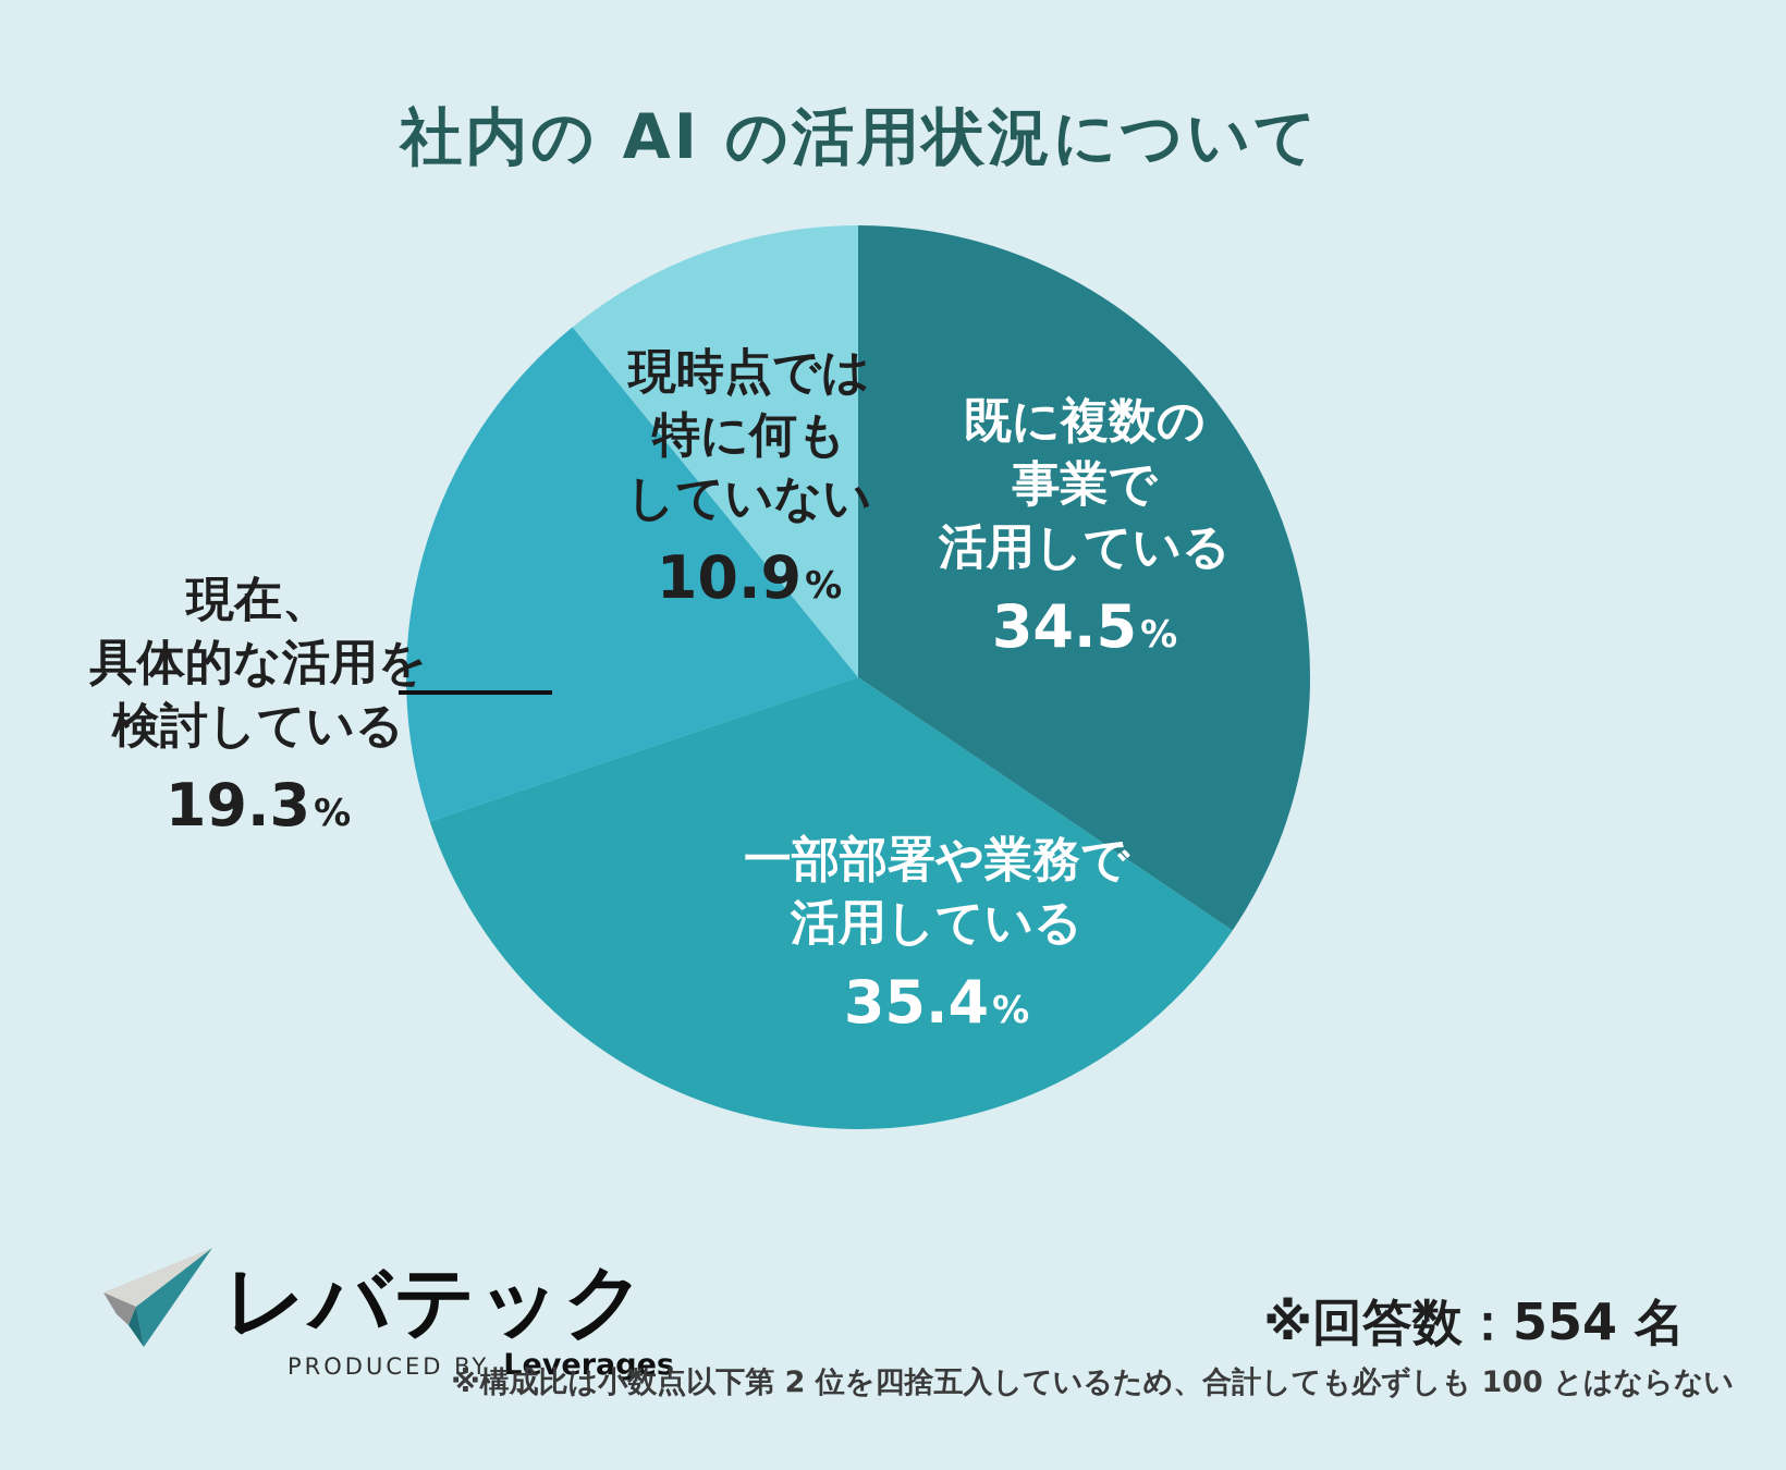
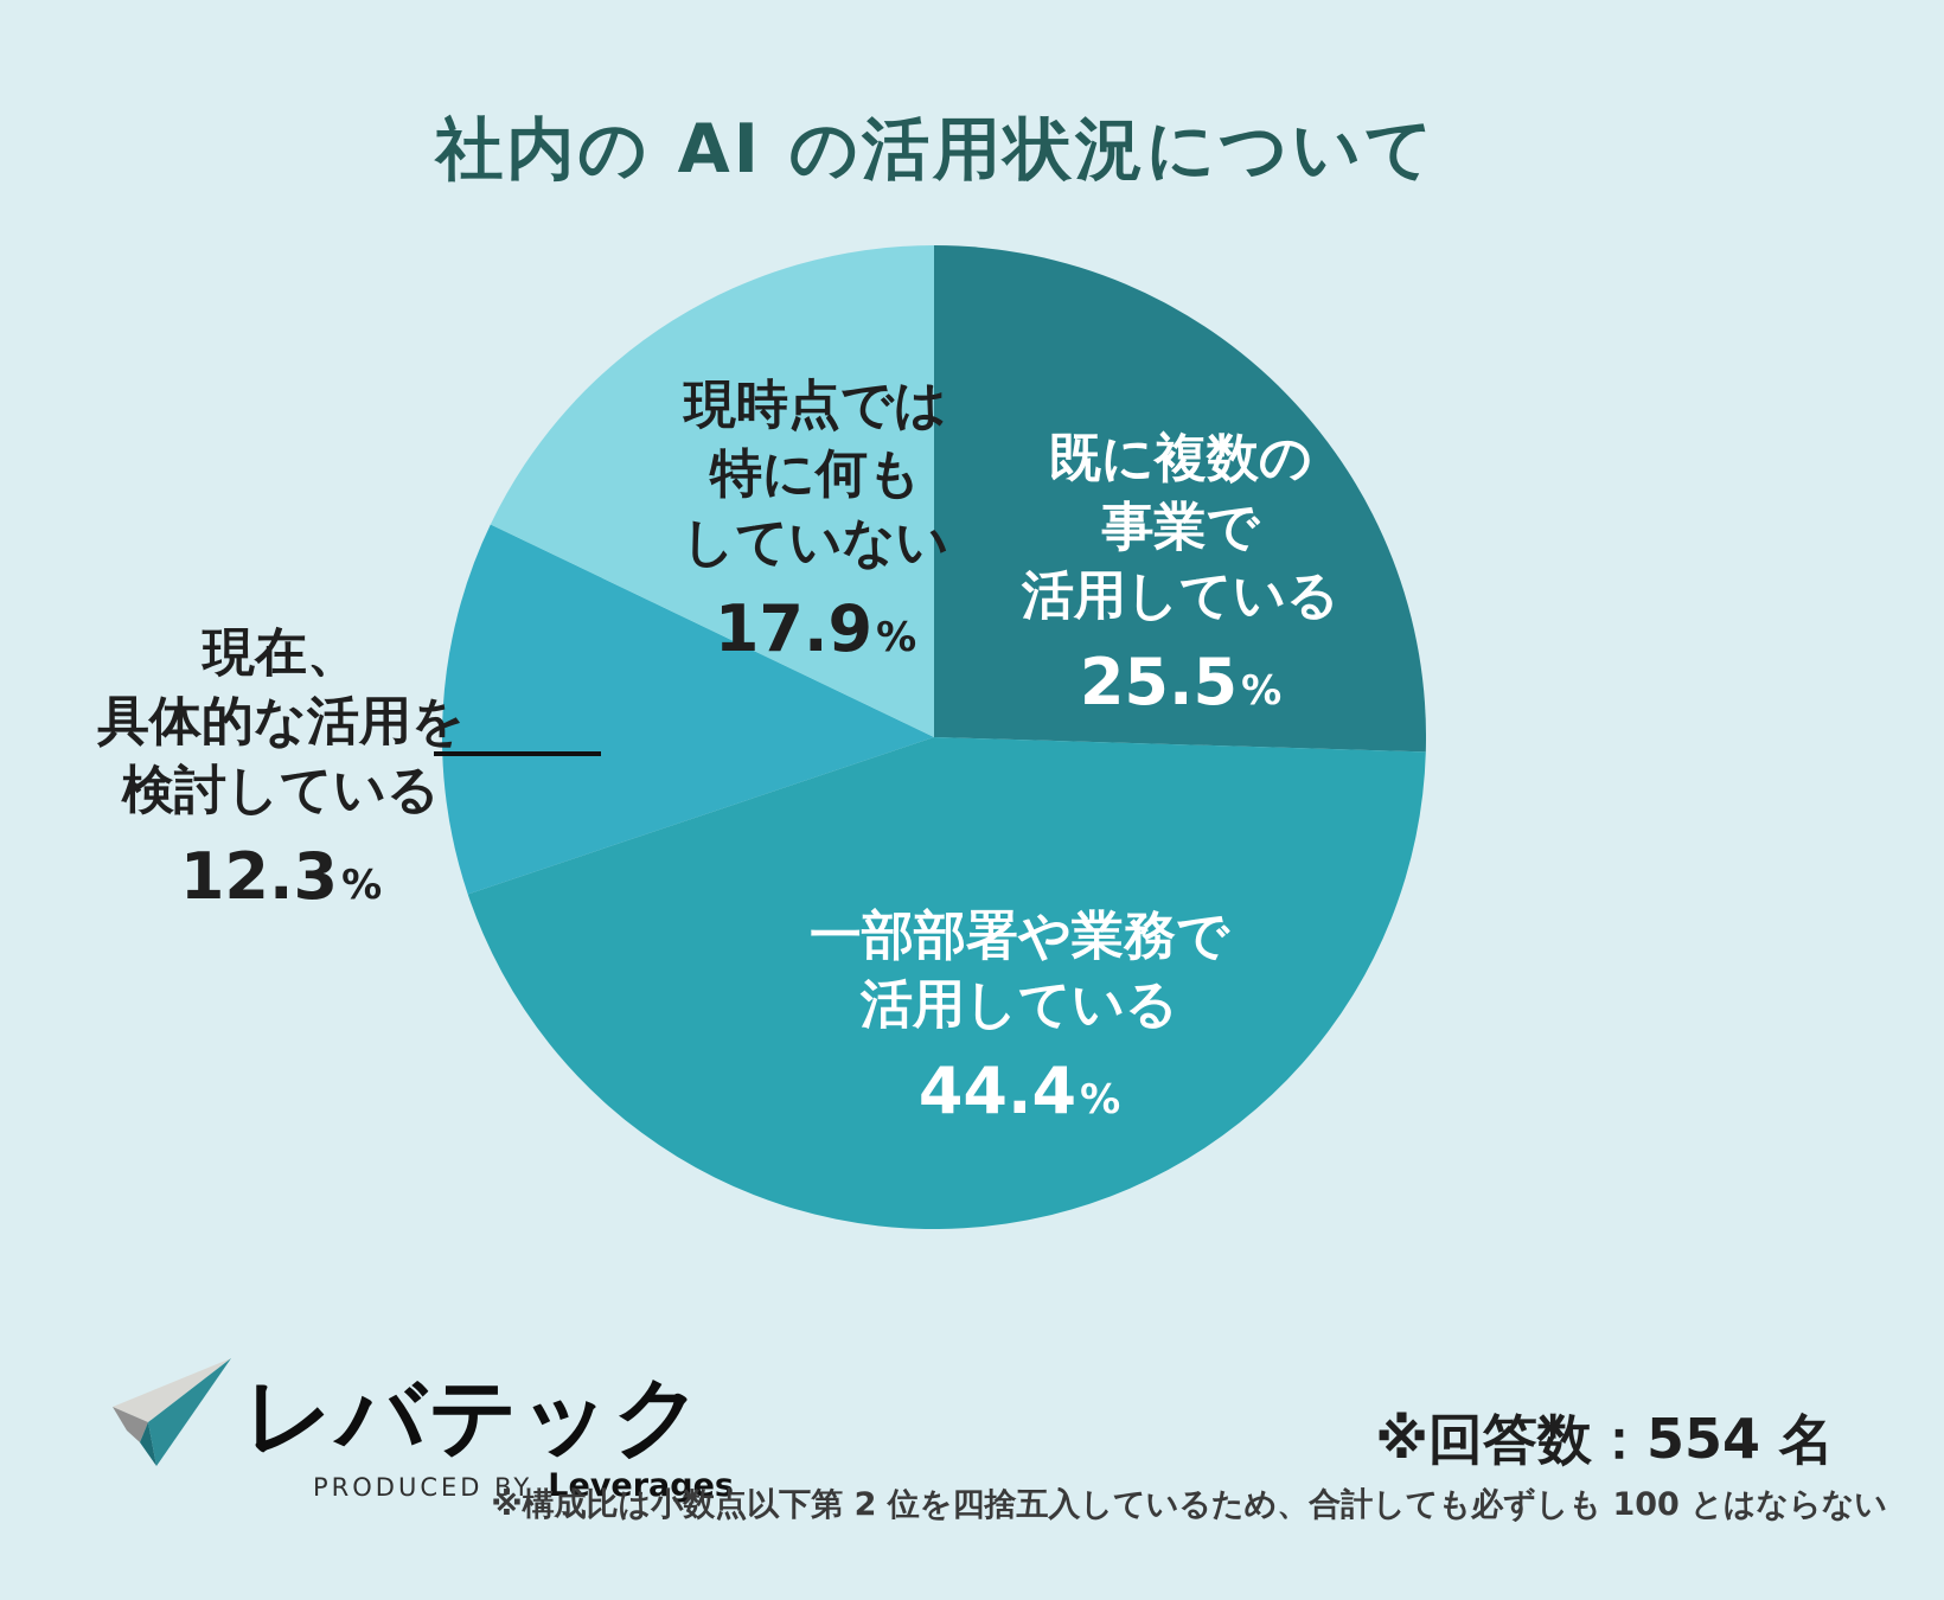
既に複数の事業で活用している: 34.5 -> 25.5
一部部署や業務で活用している: 35.4 -> 44.4
現在、具体的な活用を検討している: 19.3 -> 12.3
現時点では特に何もしていない: 10.9 -> 17.9
